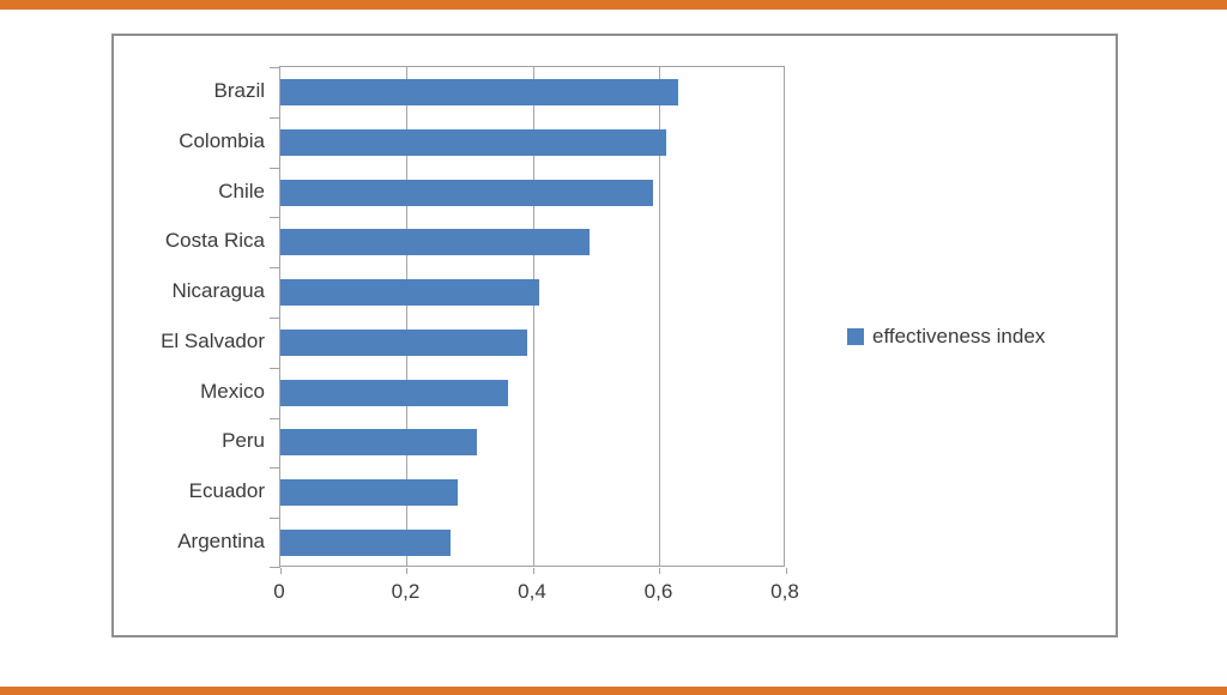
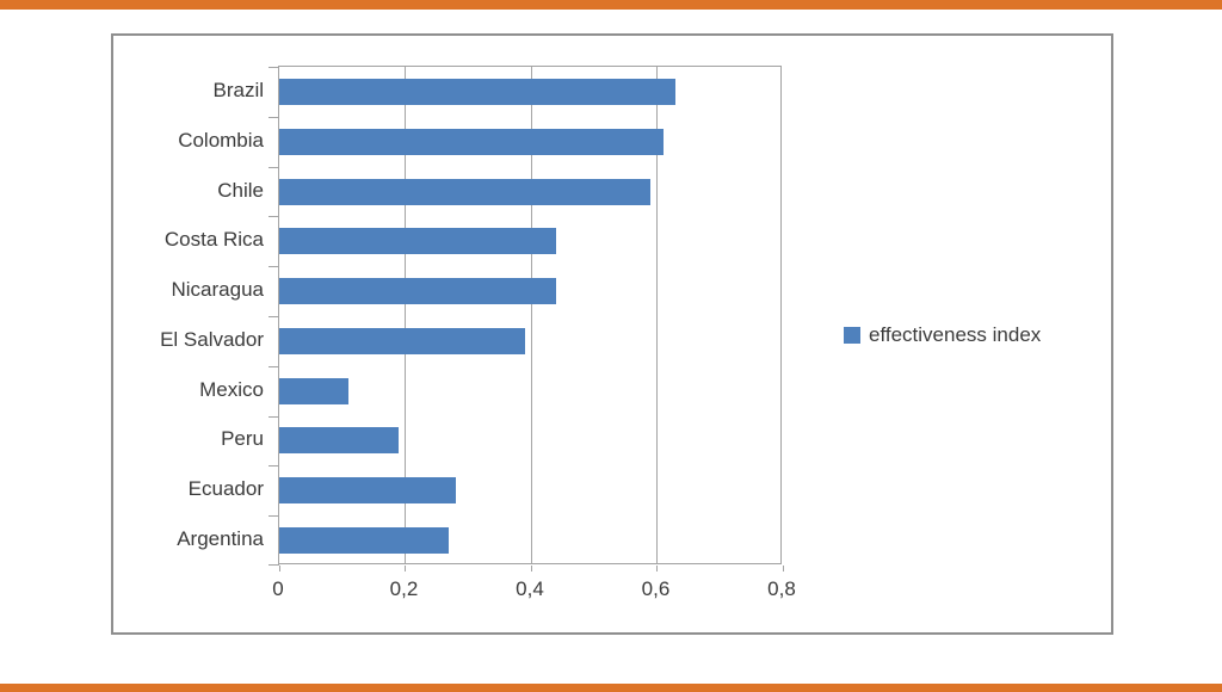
Costa Rica: 0,49 -> 0,44
Nicaragua: 0,41 -> 0,44
Mexico: 0,36 -> 0,11
Peru: 0,31 -> 0,19
